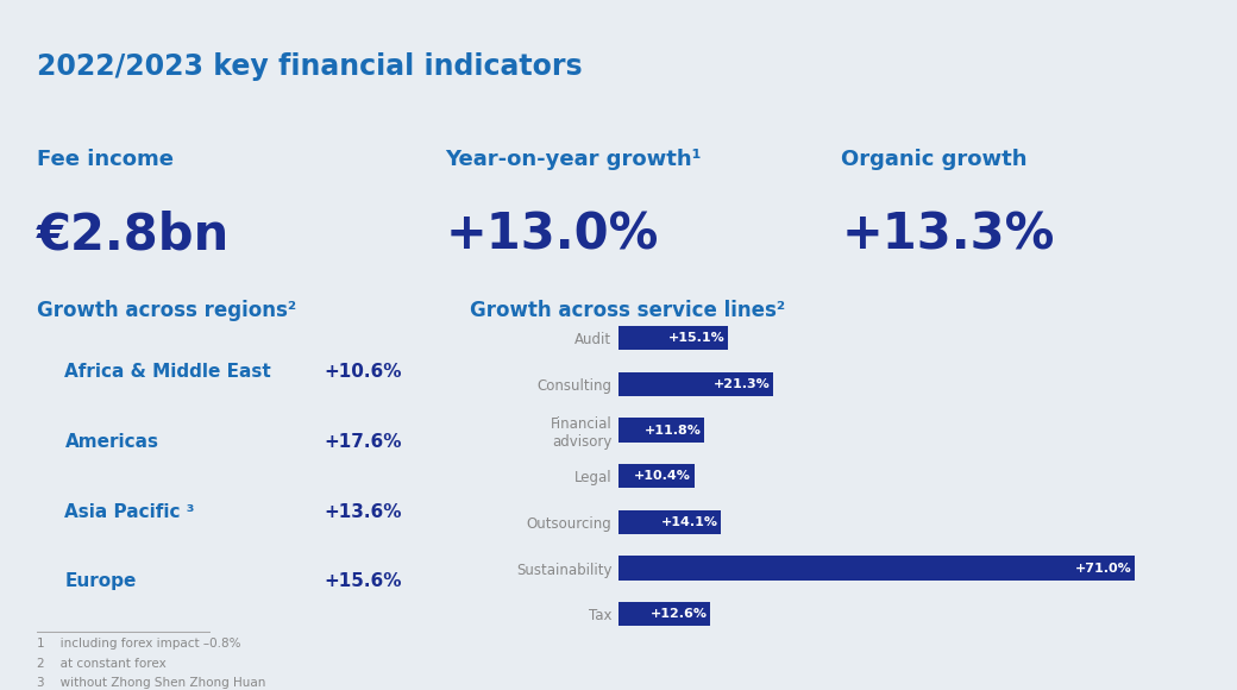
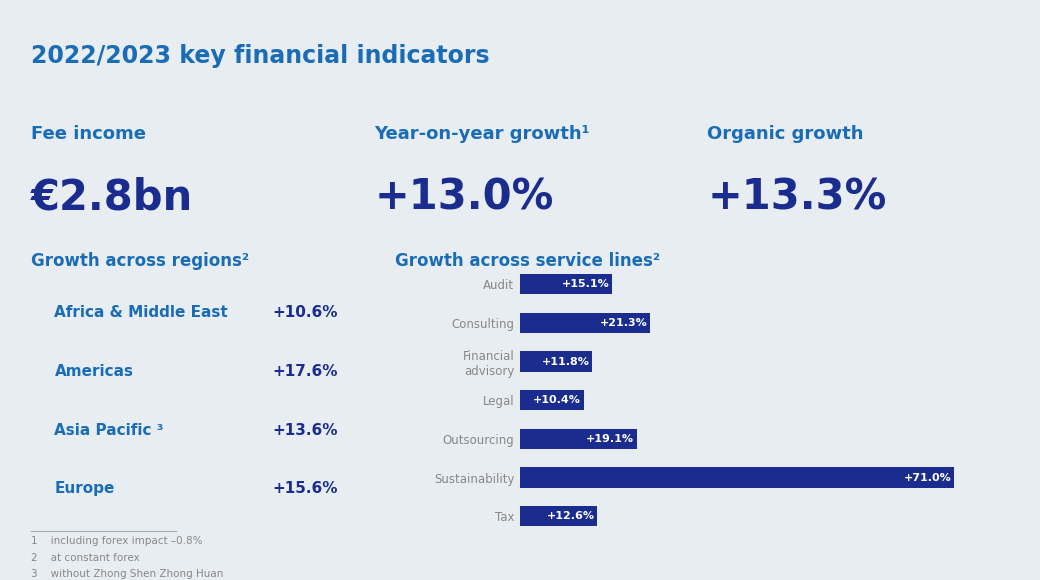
Outsourcing: +14.1% -> +19.1%
